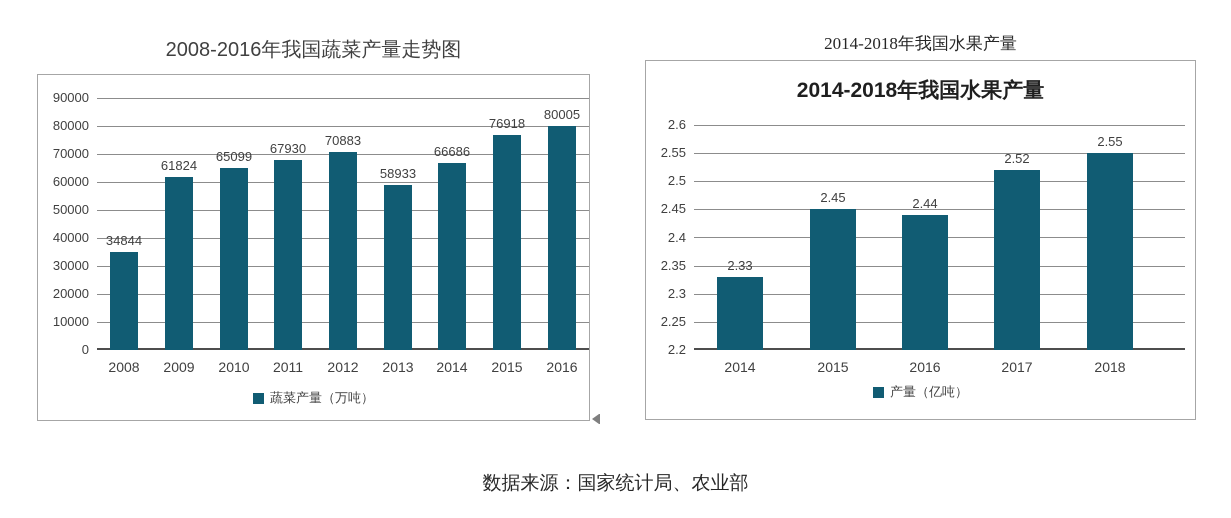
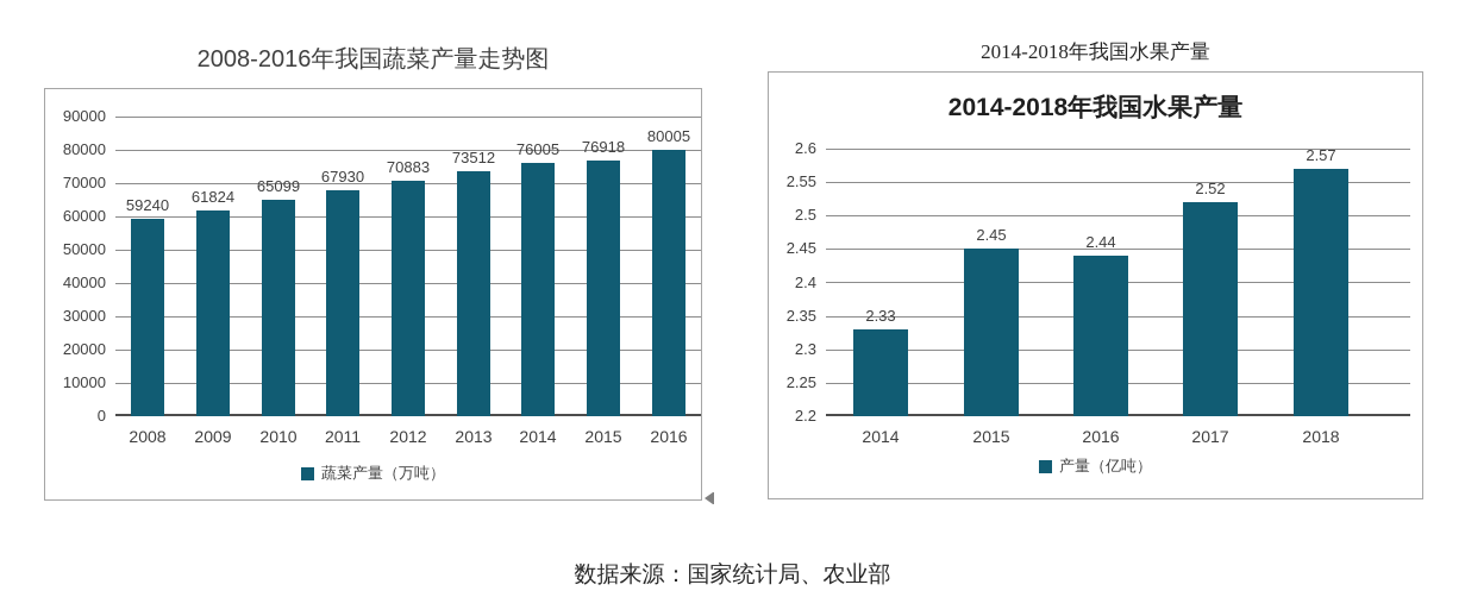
2008-2016年我国蔬菜产量走势图/2008: 34844 -> 59240
2008-2016年我国蔬菜产量走势图/2013: 58933 -> 73512
2008-2016年我国蔬菜产量走势图/2014: 66686 -> 76005
2014-2018年我国水果产量/2018: 2.55 -> 2.57
